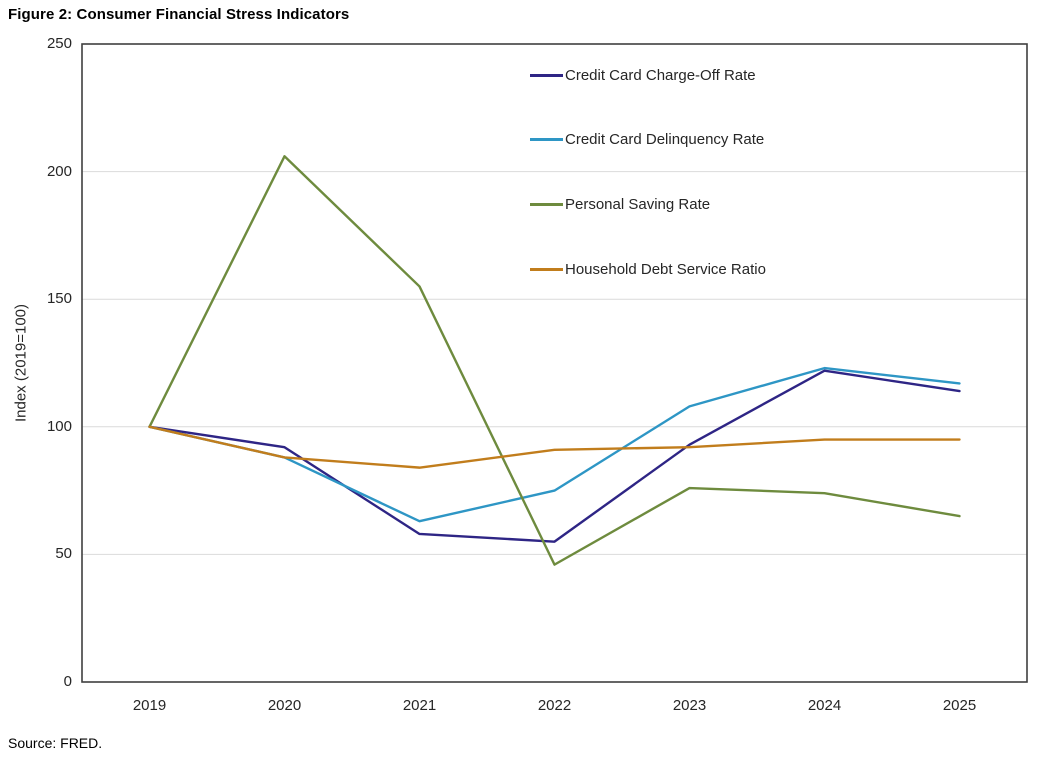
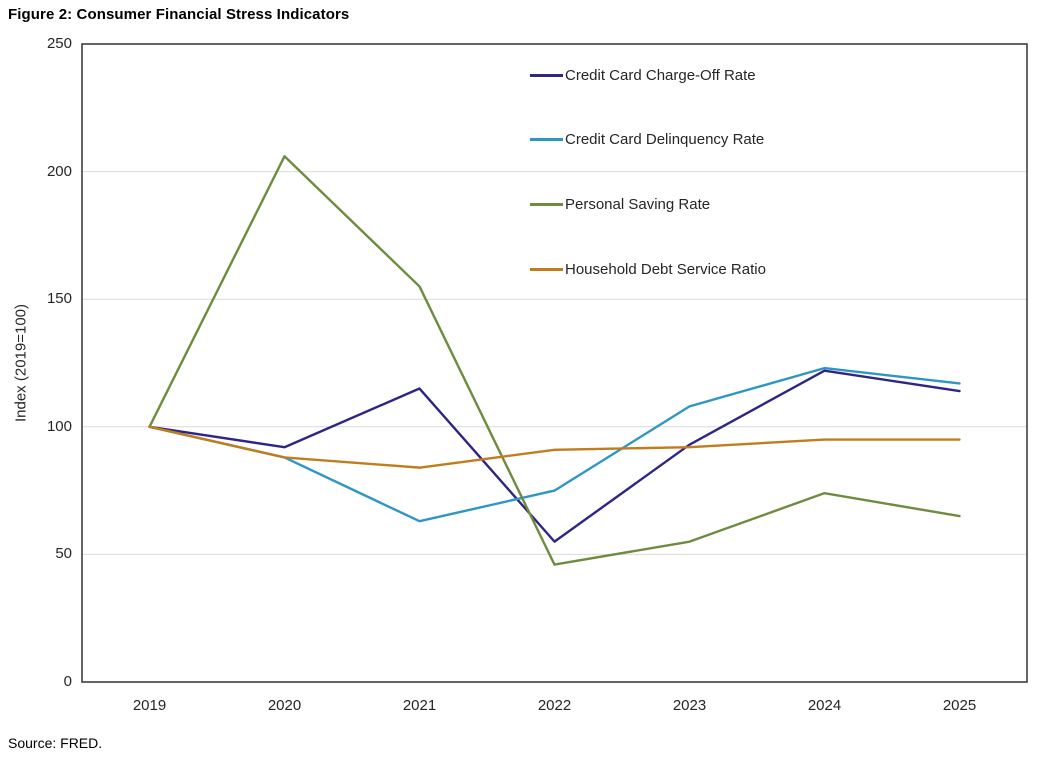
Credit Card Charge-Off Rate/2021: 58 -> 115
Personal Saving Rate/2023: 76 -> 55
